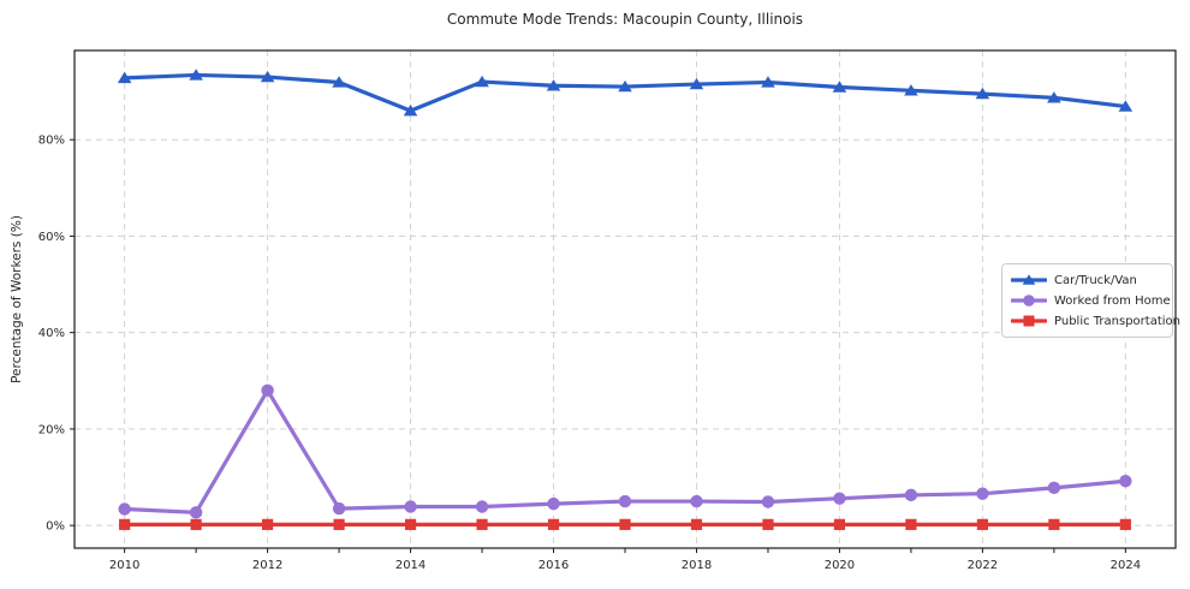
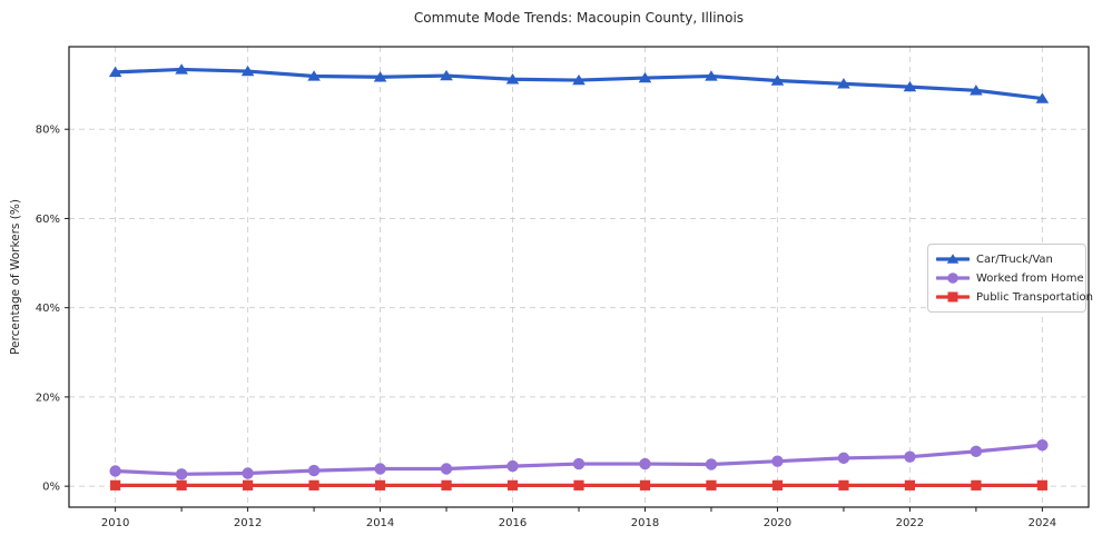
Worked from Home/2012: 28% -> 3%
Car/Truck/Van/2014: 86% -> 92%
